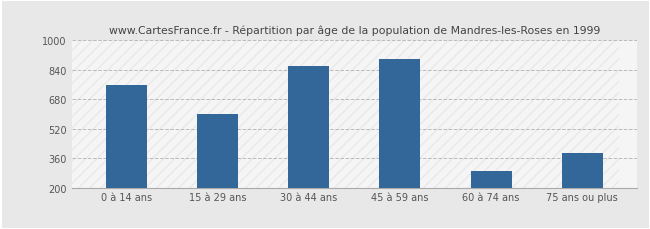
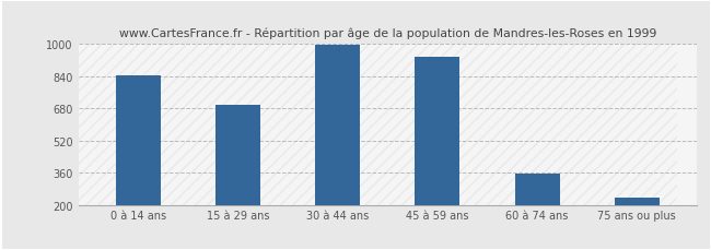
0 à 14 ans: 760 -> 840
15 à 29 ans: 600 -> 700
30 à 44 ans: 860 -> 1000
45 à 59 ans: 900 -> 940
60 à 74 ans: 290 -> 360
75 ans ou plus: 390 -> 240
